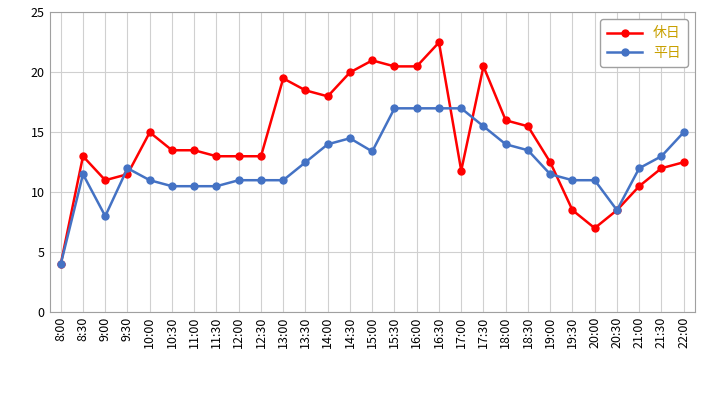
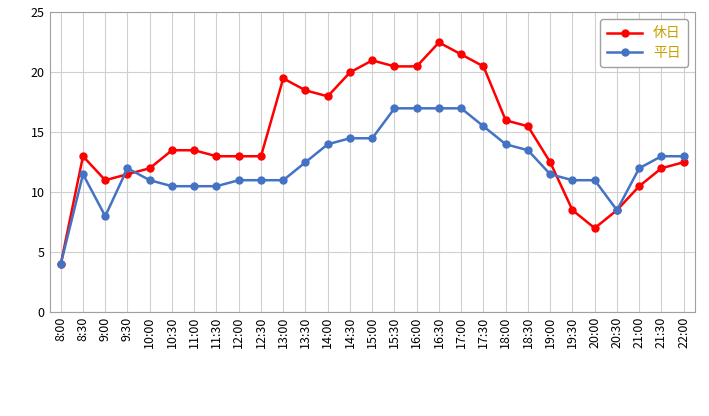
休日/10:00: 15.0 -> 12.0
平日/15:00: 13.4 -> 14.5
休日/17:00: 11.8 -> 21.5
平日/22:00: 15.0 -> 13.0
